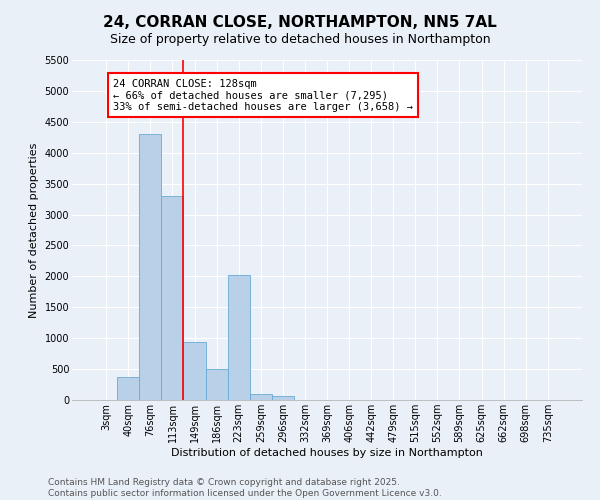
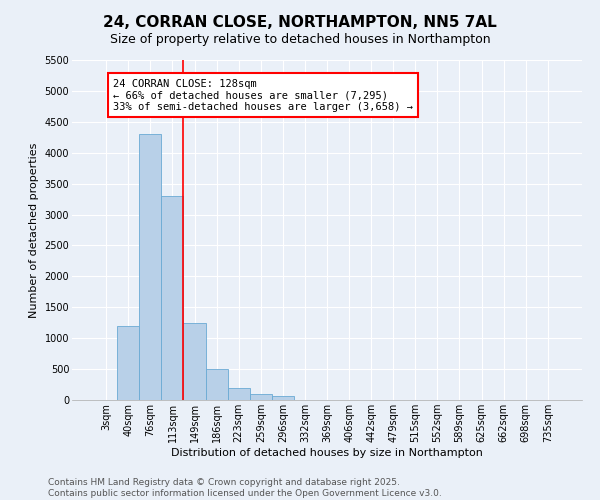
40sqm: 380 -> 1200
149sqm: 940 -> 1250
223sqm: 2020 -> 200
